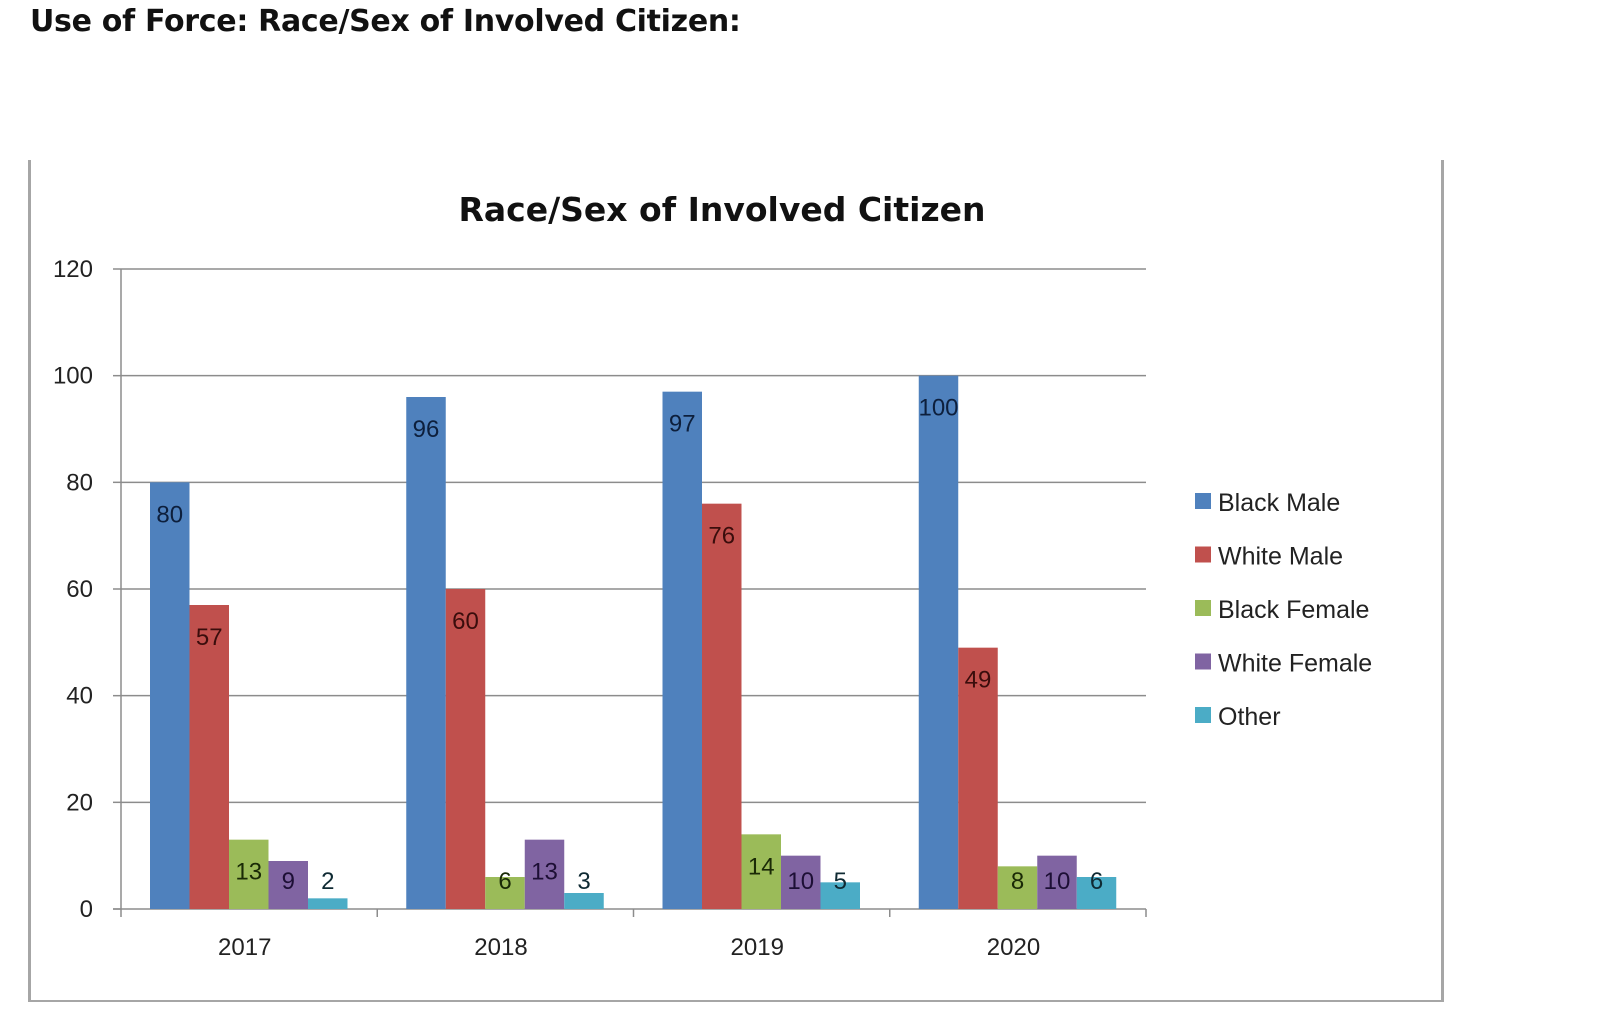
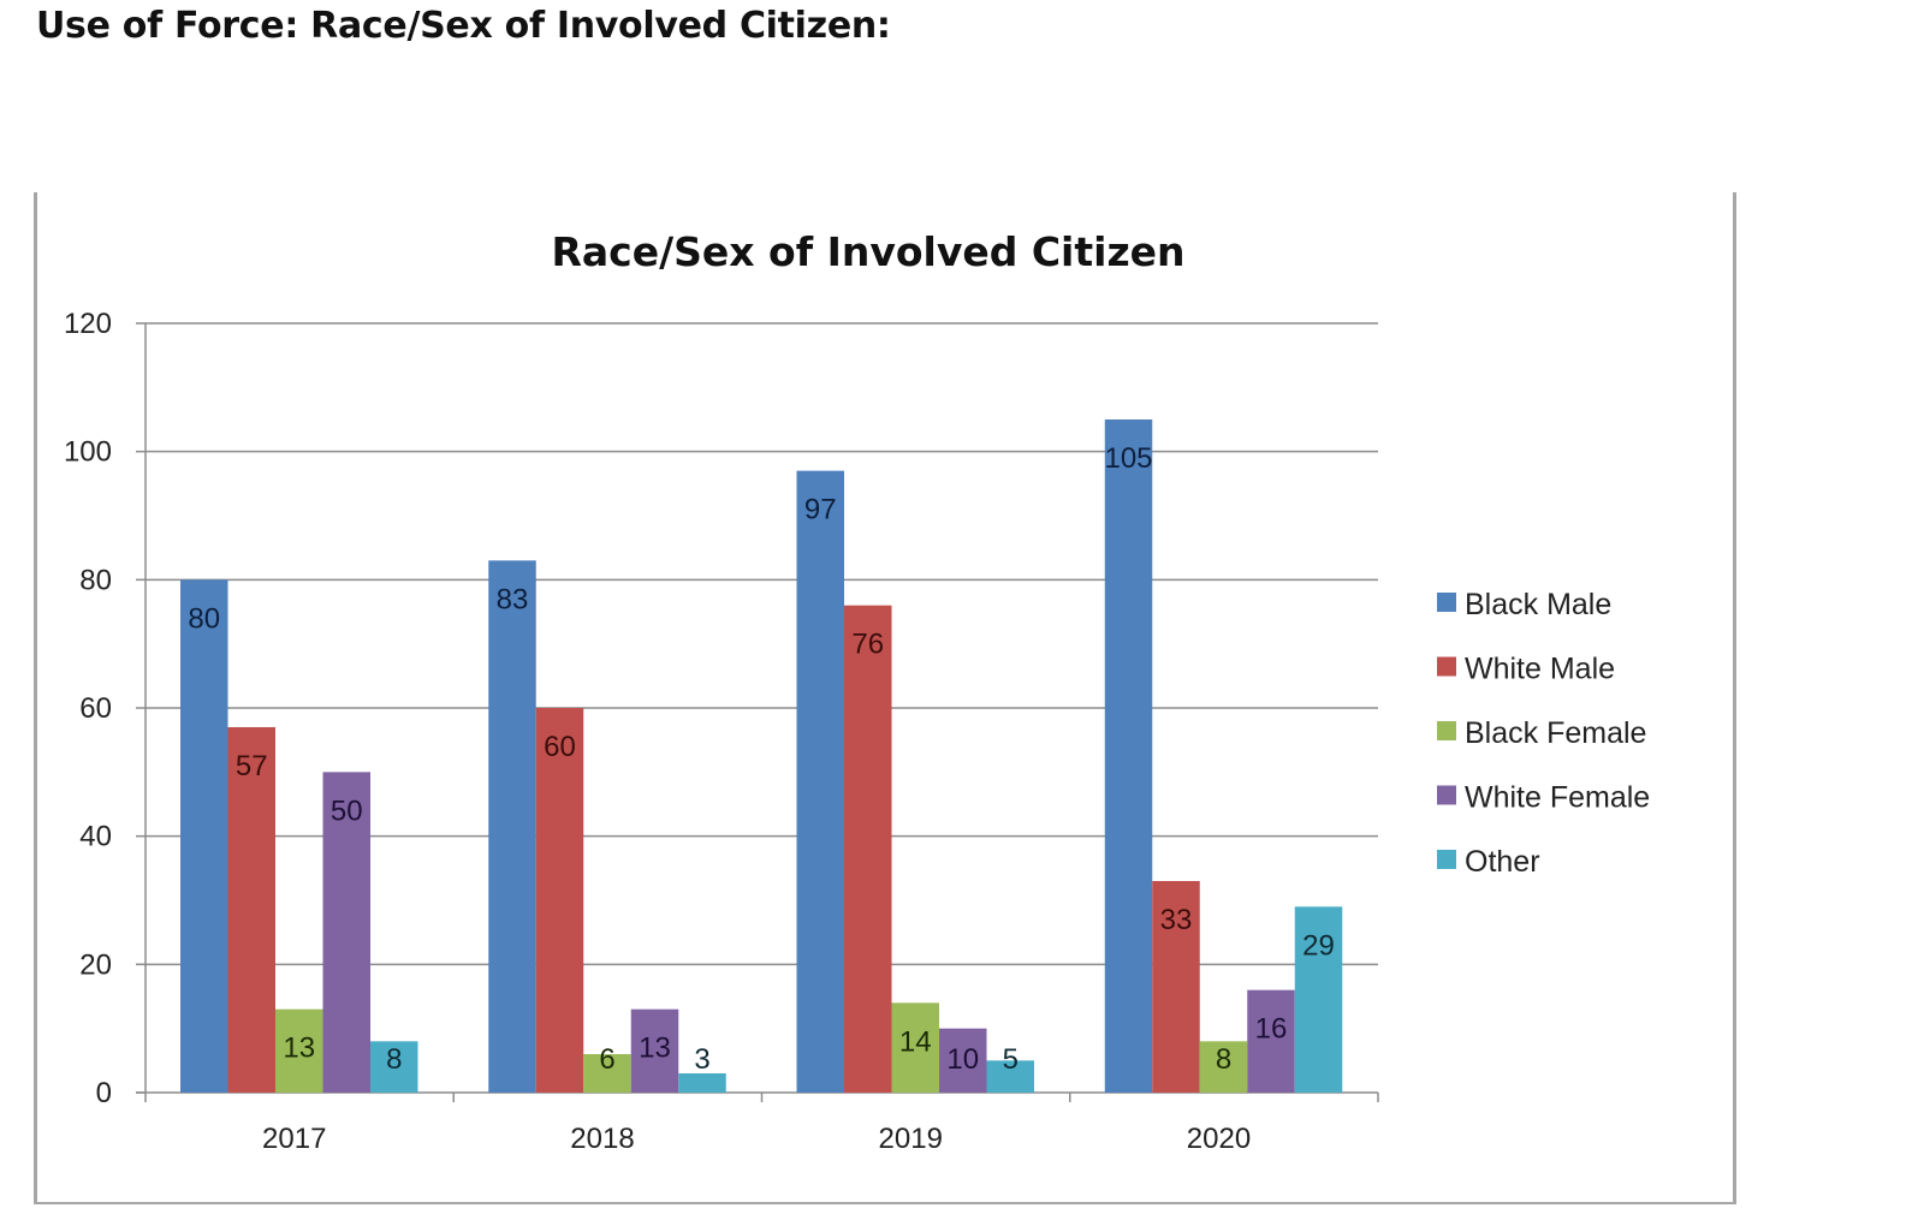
White Female/2017: 9 -> 50
Other/2017: 2 -> 8
Black Male/2018: 96 -> 83
Black Male/2020: 100 -> 105
White Male/2020: 49 -> 33
White Female/2020: 10 -> 16
Other/2020: 6 -> 29
